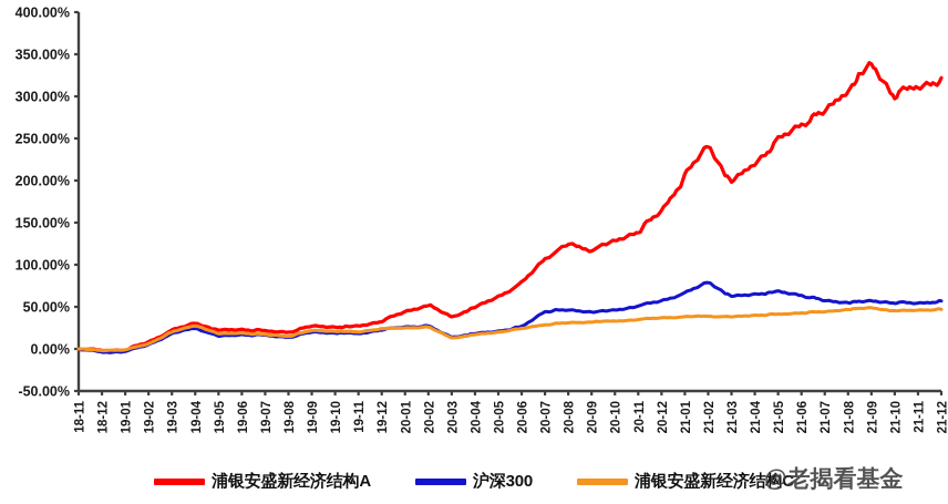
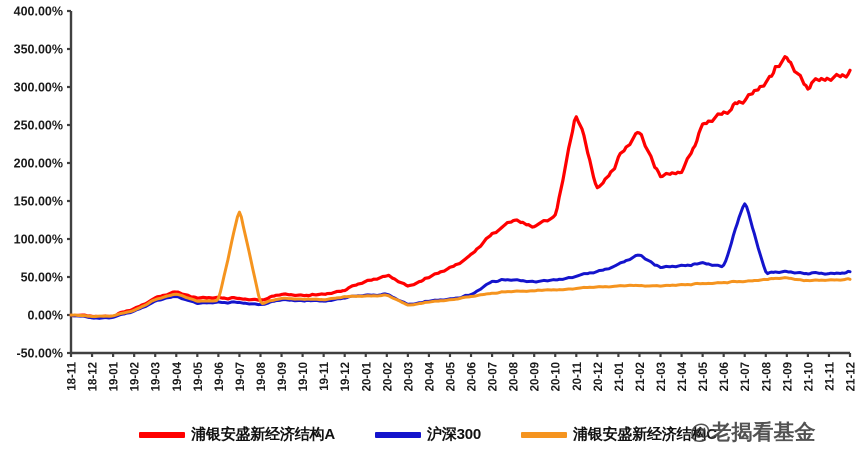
浦银安盛新经济结构C/19-07: 20% -> 140%
浦银安盛新经济结构A/20-11: 140% -> 270%
浦银安盛新经济结构A/21-03: 200% -> 180%
浦银安盛新经济结构A/21-04: 220% -> 190%
沪深300/21-07: 60% -> 150%
